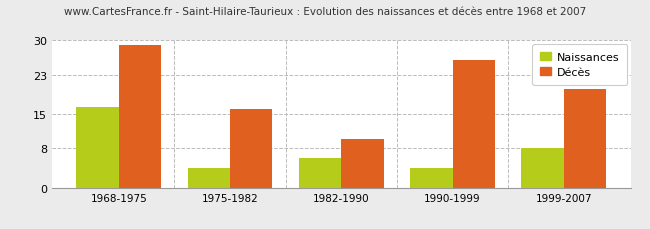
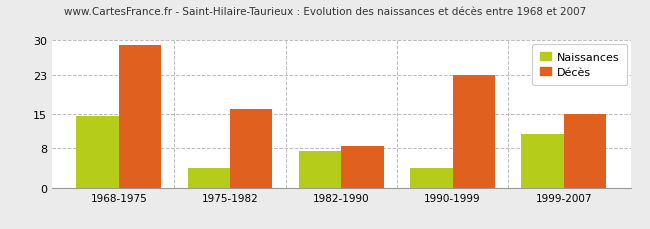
Naissances/1968-1975: 16.5 -> 14.5
Naissances/1982-1990: 6.0 -> 7.5
Décès/1982-1990: 10.0 -> 8.5
Décès/1990-1999: 26.0 -> 23.0
Naissances/1999-2007: 8.0 -> 11.0
Décès/1999-2007: 20.0 -> 15.0
